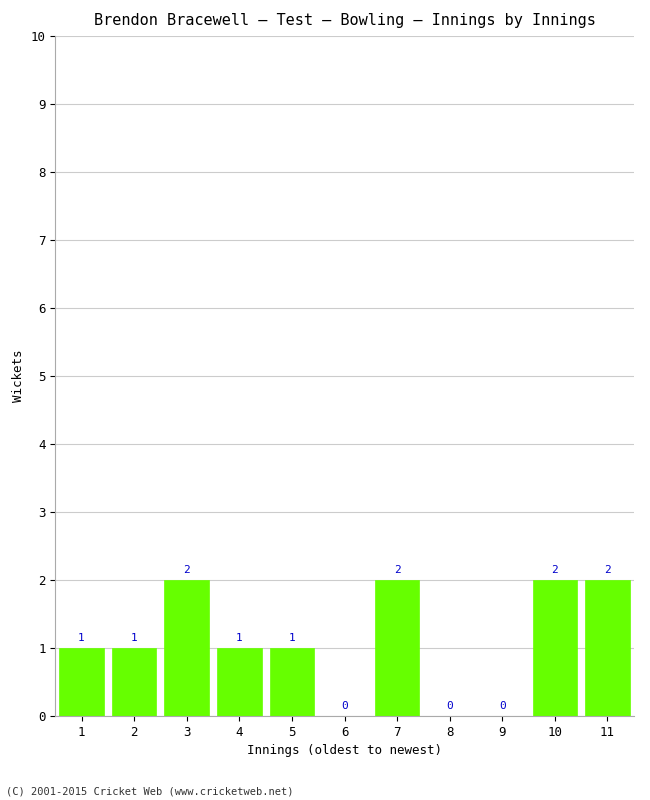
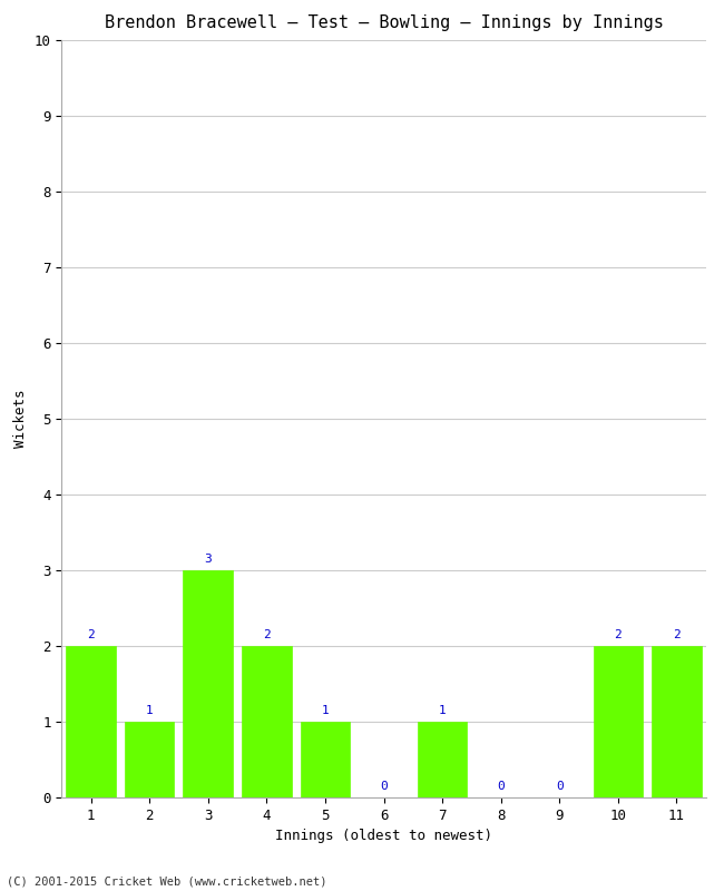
1: 1 -> 2
3: 2 -> 3
4: 1 -> 2
7: 2 -> 1
